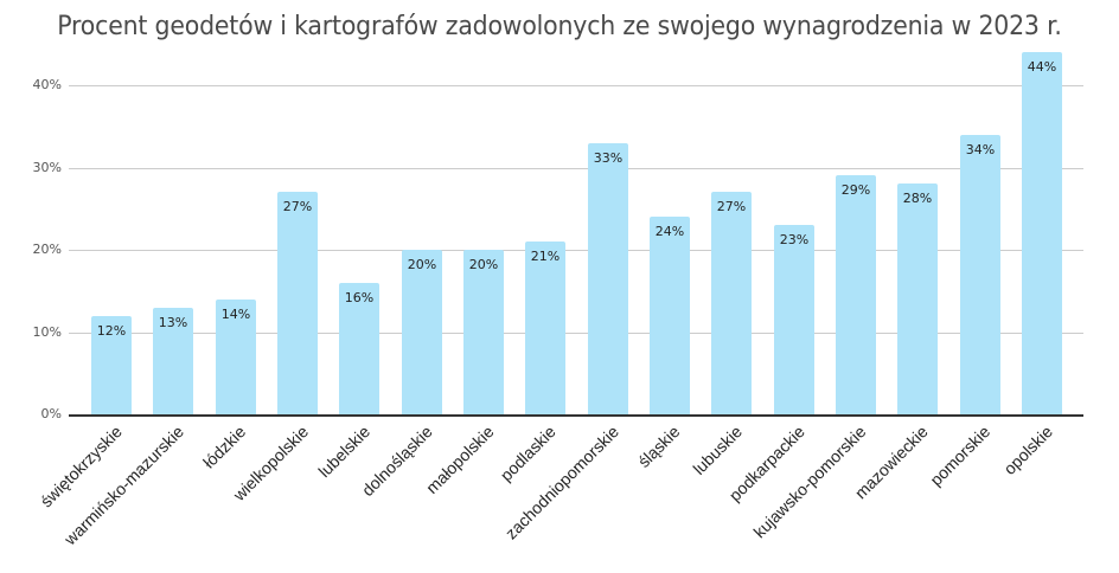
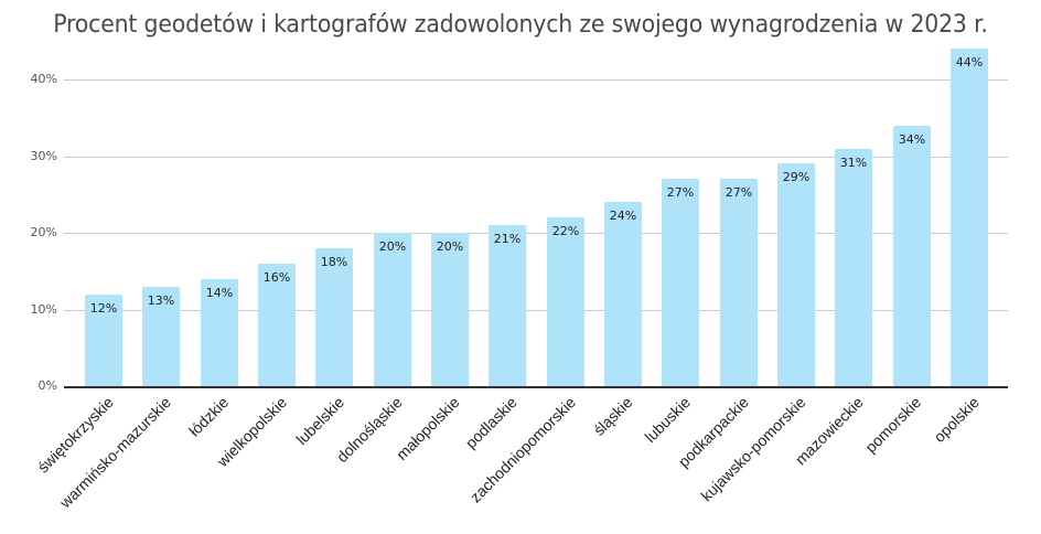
wielkopolskie: 27% -> 16%
lubelskie: 16% -> 18%
zachodniopomorskie: 33% -> 22%
podkarpackie: 23% -> 27%
mazowieckie: 28% -> 31%
